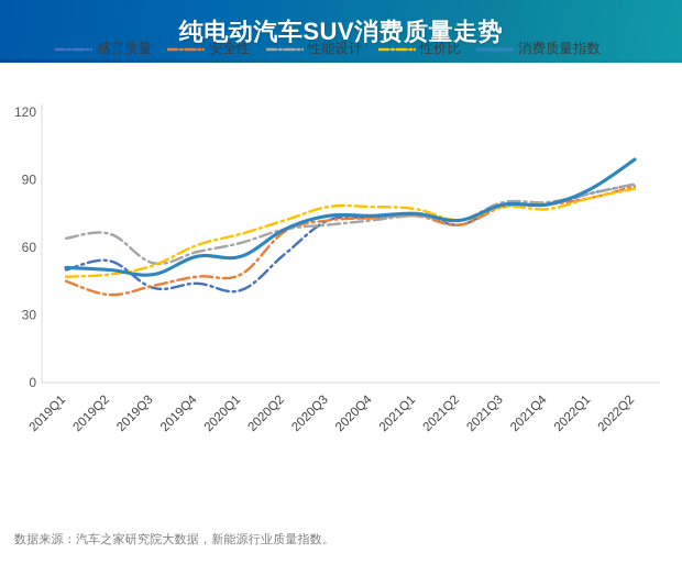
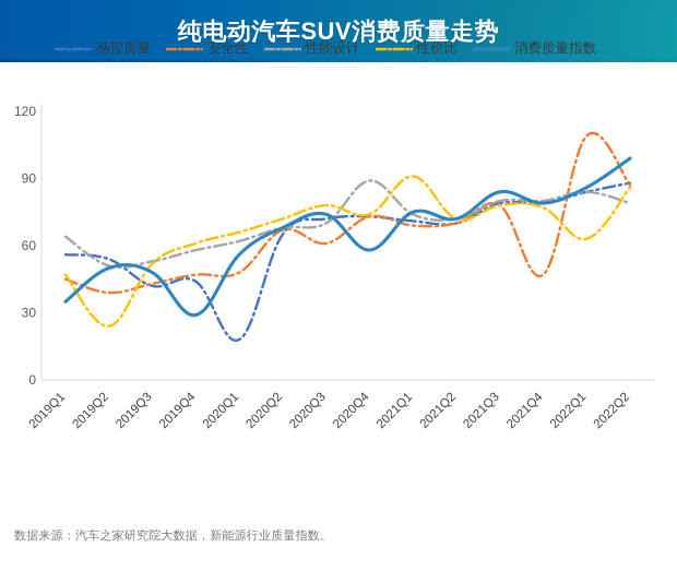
感官质量/2019Q1: 50 -> 56
消费质量指数/2019Q1: 51 -> 35
性能设计/2019Q2: 66 -> 51
性价比/2019Q2: 48 -> 24
消费质量指数/2019Q4: 56 -> 29
感官质量/2020Q1: 41 -> 18
感官质量/2020Q2: 57 -> 65
安全性/2020Q3: 72 -> 61
性能设计/2020Q4: 72 -> 89
性价比/2020Q4: 78 -> 74
消费质量指数/2020Q4: 74 -> 58
感官质量/2021Q1: 75 -> 71
安全性/2021Q1: 74 -> 69
性价比/2021Q1: 77 -> 91
消费质量指数/2021Q3: 79 -> 84
安全性/2021Q4: 79 -> 47
安全性/2022Q1: 82 -> 109
性价比/2022Q1: 82 -> 63
性能设计/2022Q2: 88 -> 79
